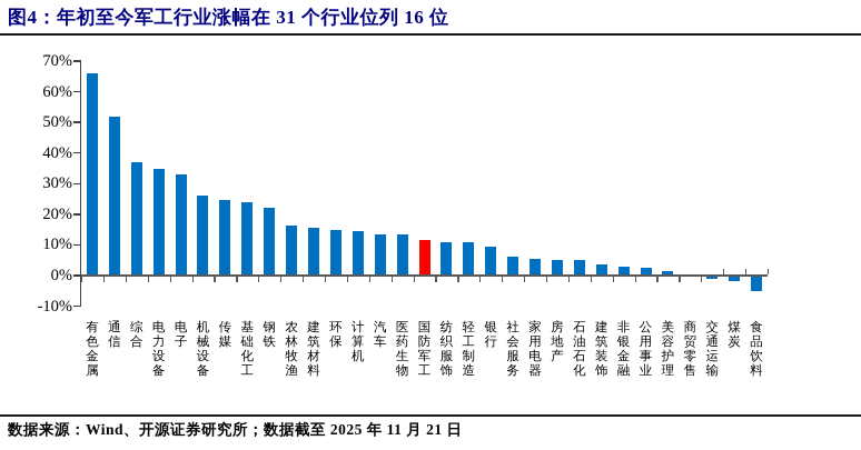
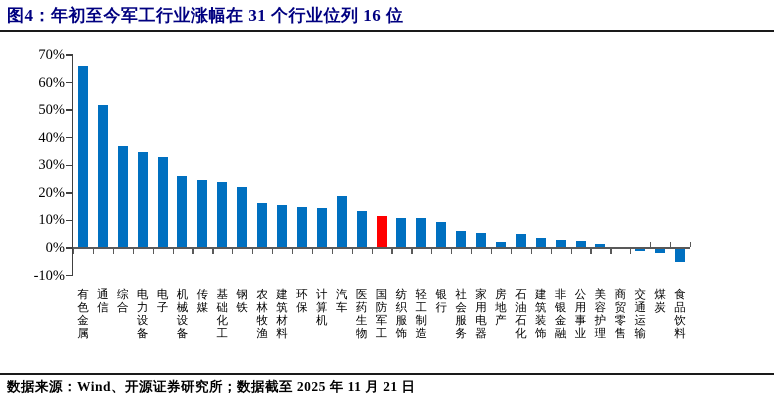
汽车: 14% -> 19%
房地产: 5% -> 2%
